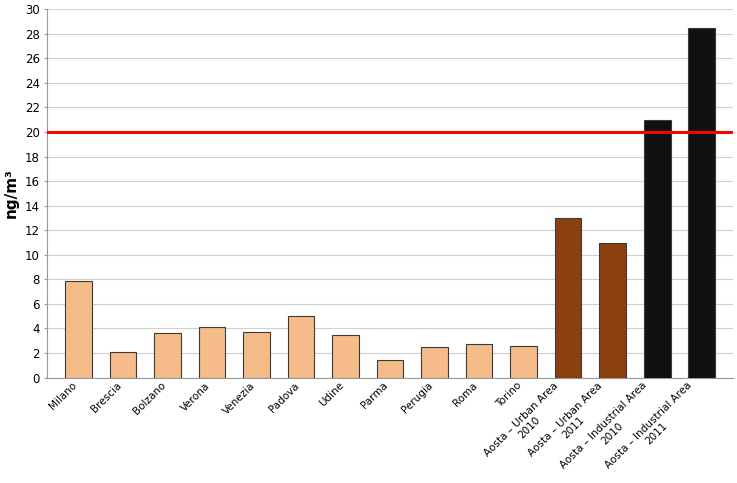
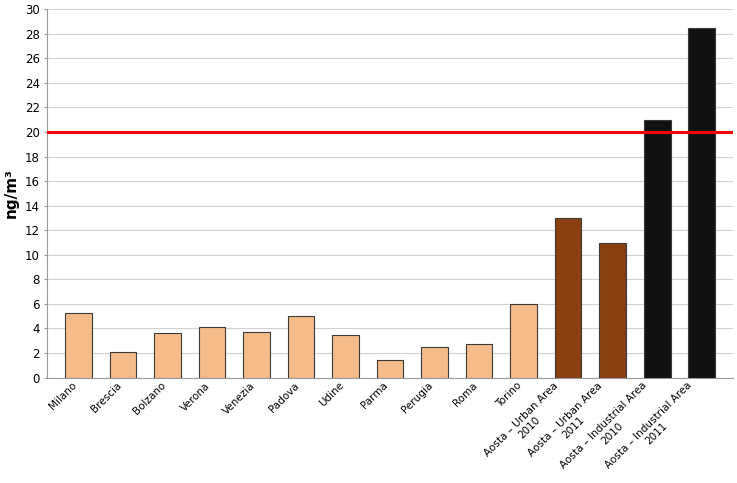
Milano: 7.9 -> 5.3
Torino: 2.6 -> 6.0
